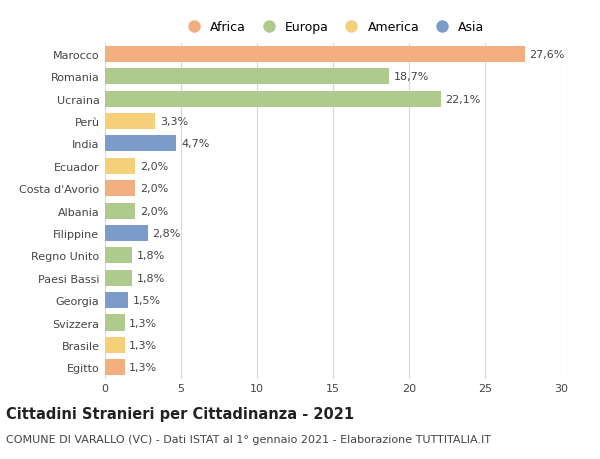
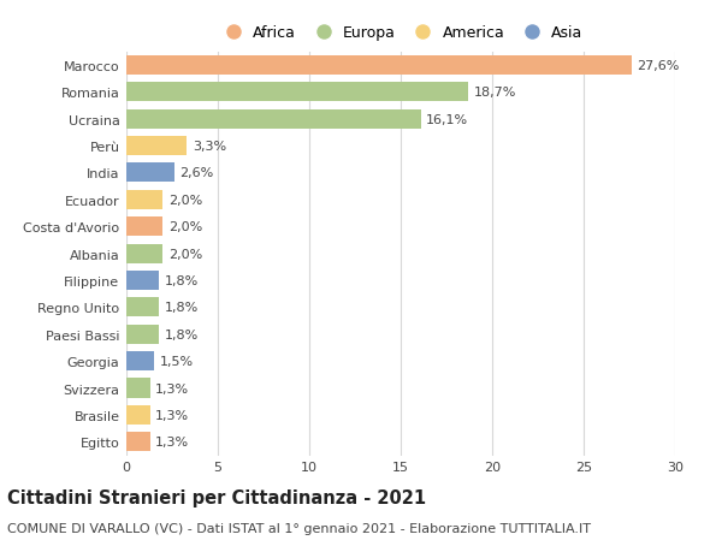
Ucraina: 22,1% -> 16,1%
India: 4,7% -> 2,6%
Filippine: 2,8% -> 1,8%
